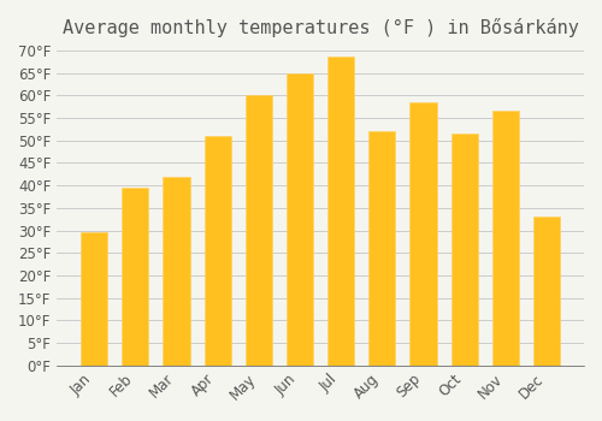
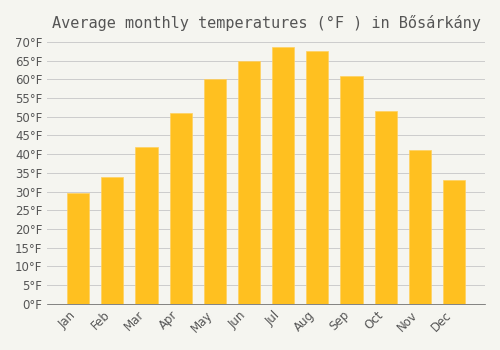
Feb: 39.5°F -> 34.0°F
Aug: 52.0°F -> 67.5°F
Sep: 58.5°F -> 61.0°F
Nov: 56.5°F -> 41.0°F
